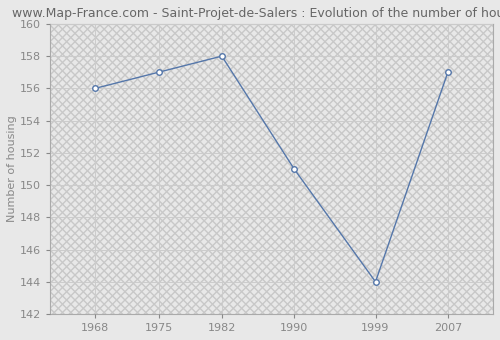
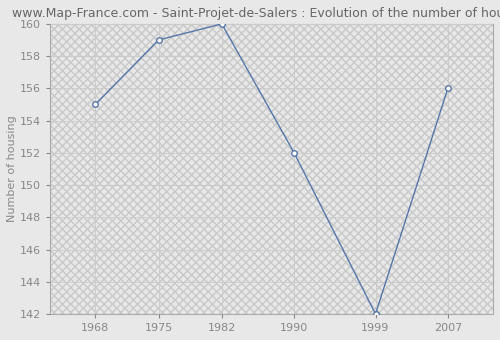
1968: 156 -> 155
1975: 157 -> 159
1982: 158 -> 160
1990: 151 -> 152
1999: 144 -> 142
2007: 157 -> 156
